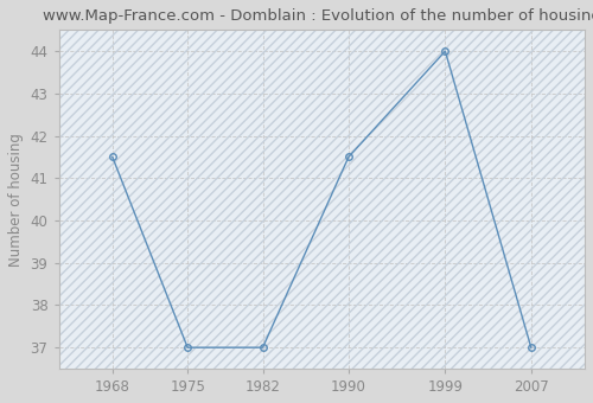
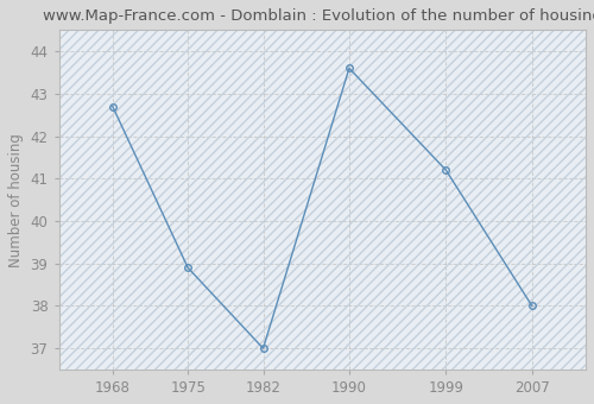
1968: 41.5 -> 42.7
1975: 37.0 -> 38.9
1990: 41.5 -> 43.6
1999: 44.0 -> 41.2
2007: 37.0 -> 38.0
